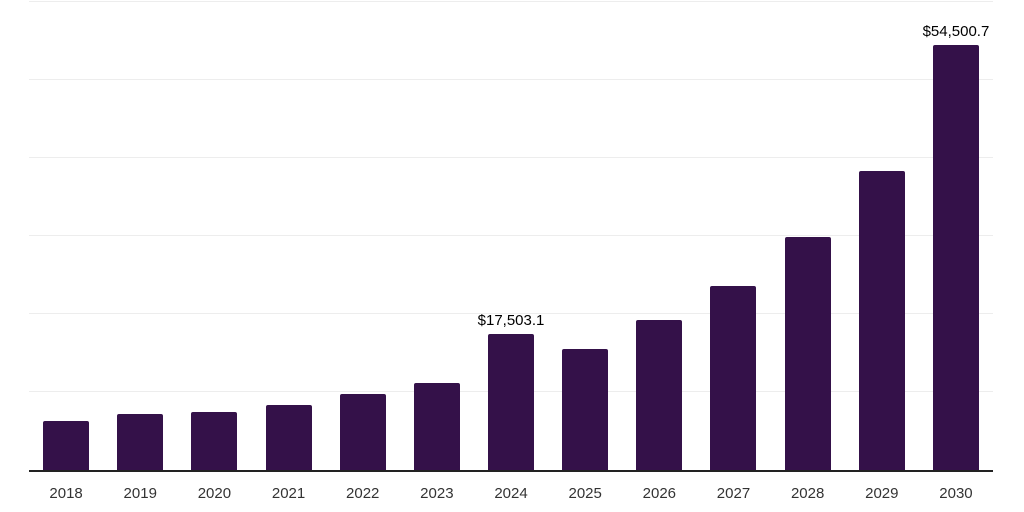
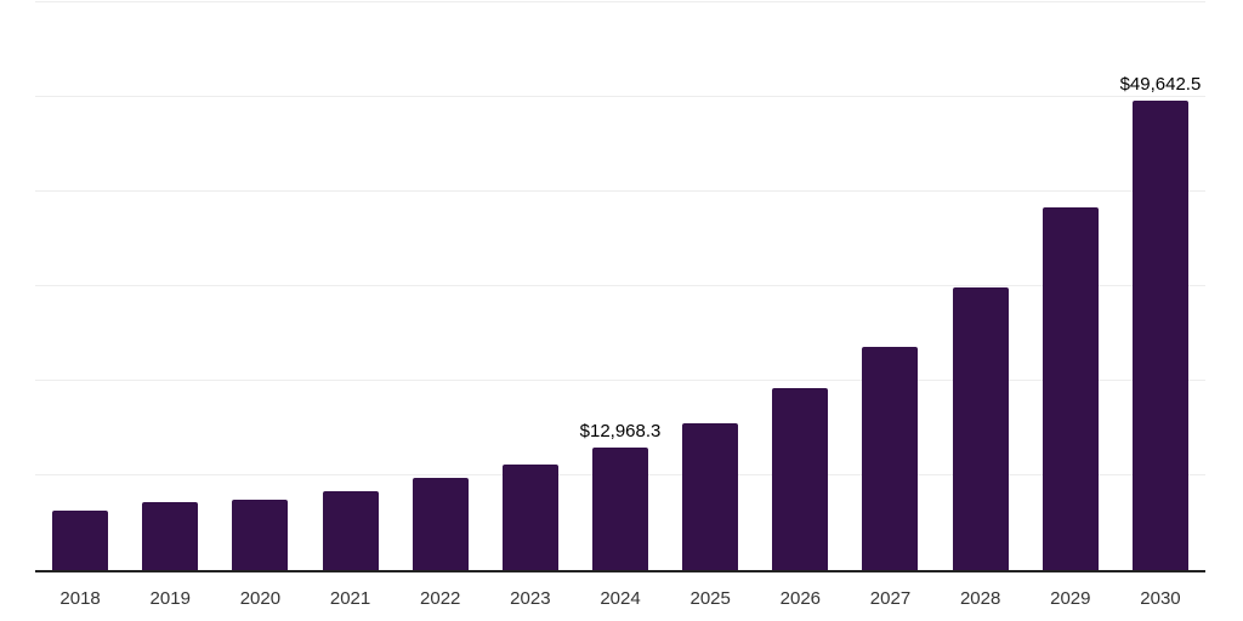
2024: $17,503.1 -> $12,968.3
2030: $54,500.7 -> $49,642.5
